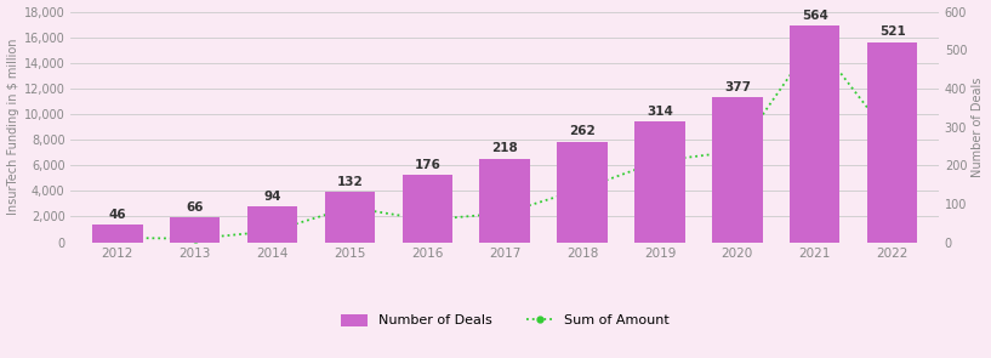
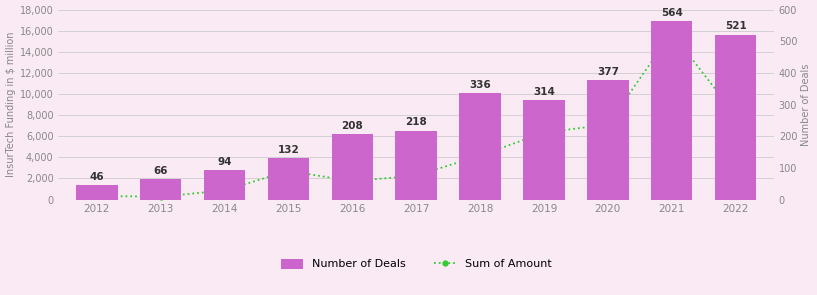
Number of Deals/2016: 176 -> 208
Number of Deals/2018: 262 -> 336
